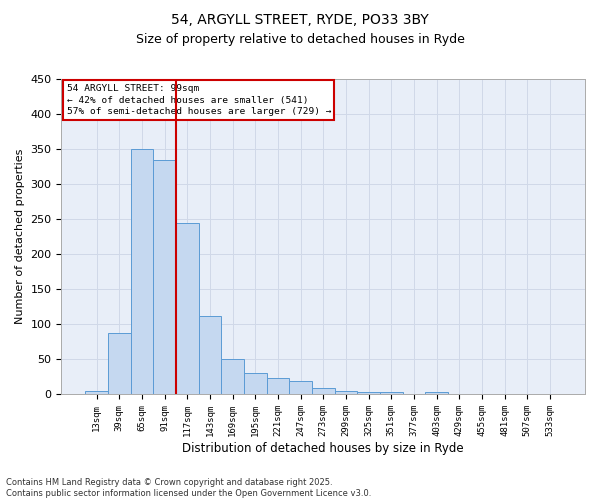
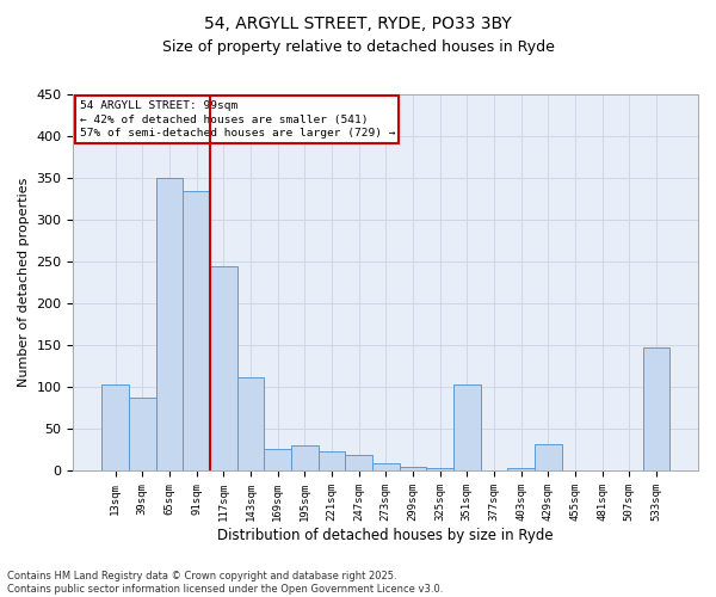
13sqm: 5 -> 104
169sqm: 50 -> 26
351sqm: 4 -> 104
429sqm: 1 -> 32
533sqm: 1 -> 148
